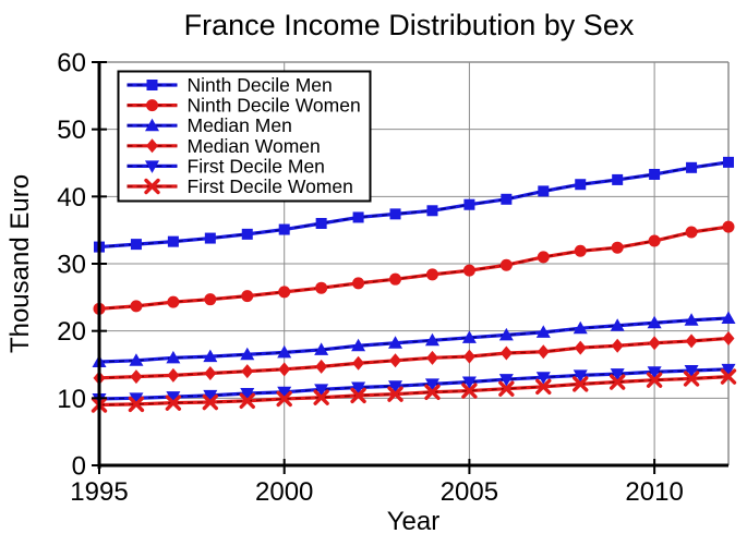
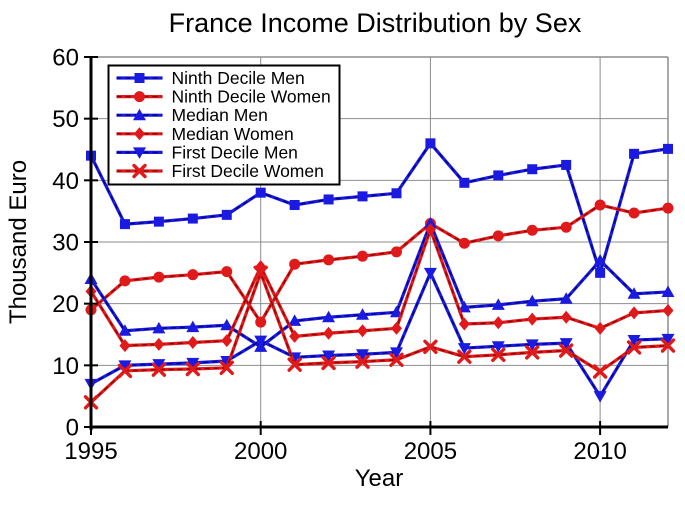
Ninth Decile Men/1995: 32 -> 44
Ninth Decile Women/1995: 23 -> 19
Median Men/1995: 15 -> 24
Median Women/1995: 13 -> 22
First Decile Men/1995: 10 -> 7
First Decile Women/1995: 9 -> 4
Ninth Decile Men/2000: 35 -> 38
Ninth Decile Women/2000: 26 -> 17
Median Men/2000: 17 -> 13
Median Women/2000: 14 -> 26
First Decile Men/2000: 11 -> 14
First Decile Women/2000: 10 -> 25
Ninth Decile Men/2005: 39 -> 46
Ninth Decile Women/2005: 29 -> 33
Median Men/2005: 19 -> 33
Median Women/2005: 16 -> 32
First Decile Men/2005: 12 -> 25
First Decile Women/2005: 11 -> 13
Ninth Decile Men/2010: 43 -> 25
Ninth Decile Women/2010: 33 -> 36
Median Men/2010: 21 -> 27
Median Women/2010: 18 -> 16
First Decile Men/2010: 14 -> 5
First Decile Women/2010: 13 -> 9
